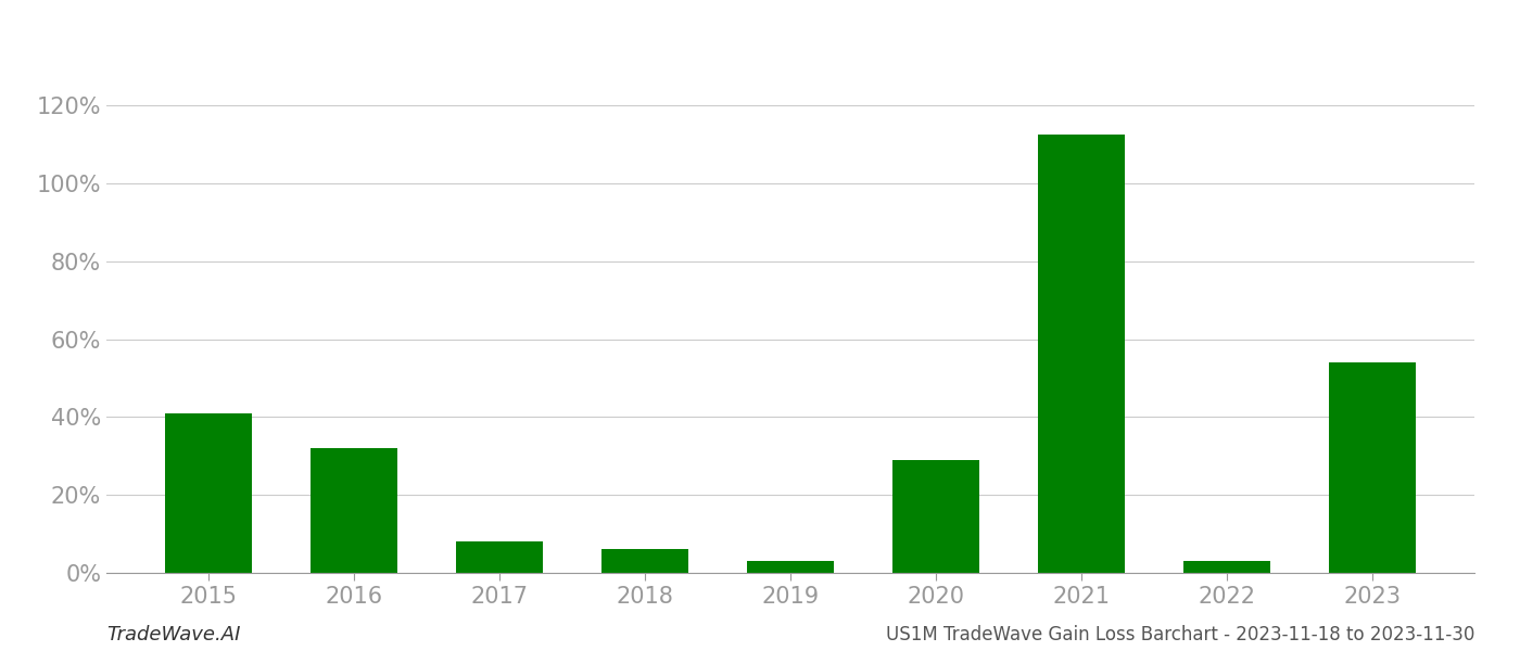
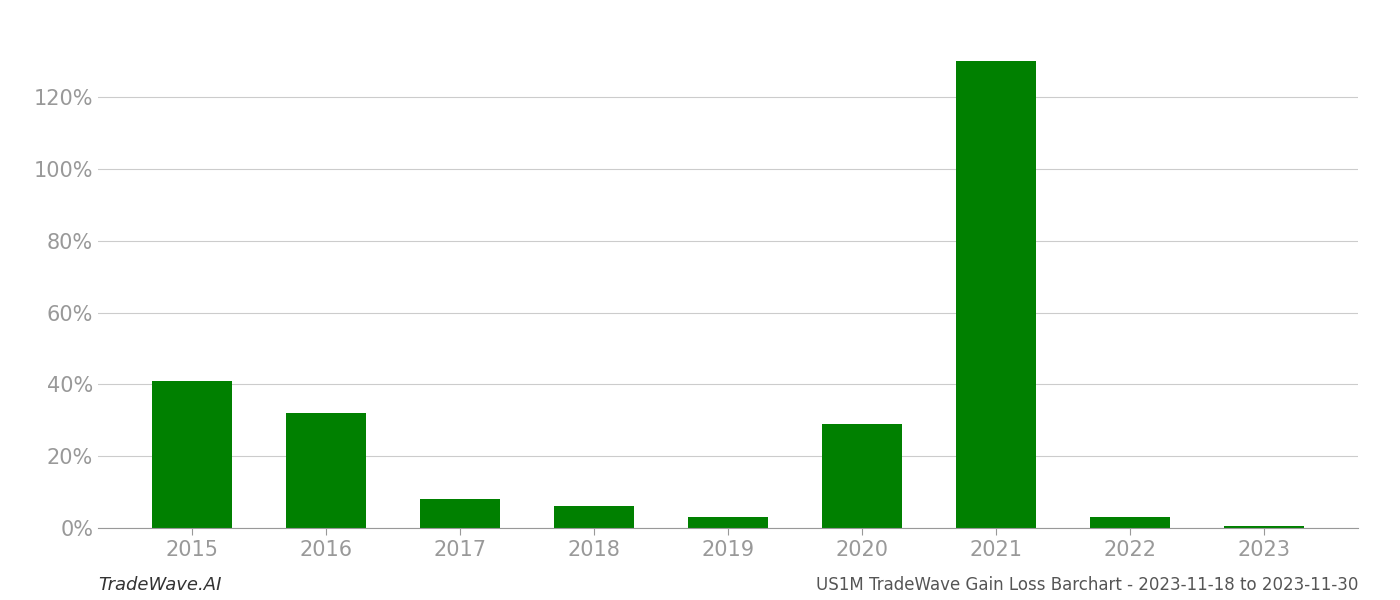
2021: 112.5% -> 130.0%
2023: 54.0% -> 0.5%
